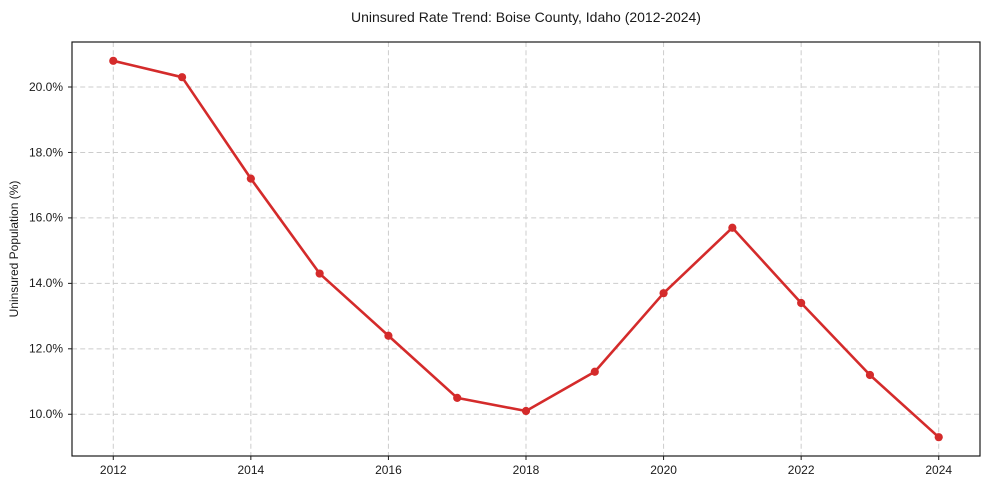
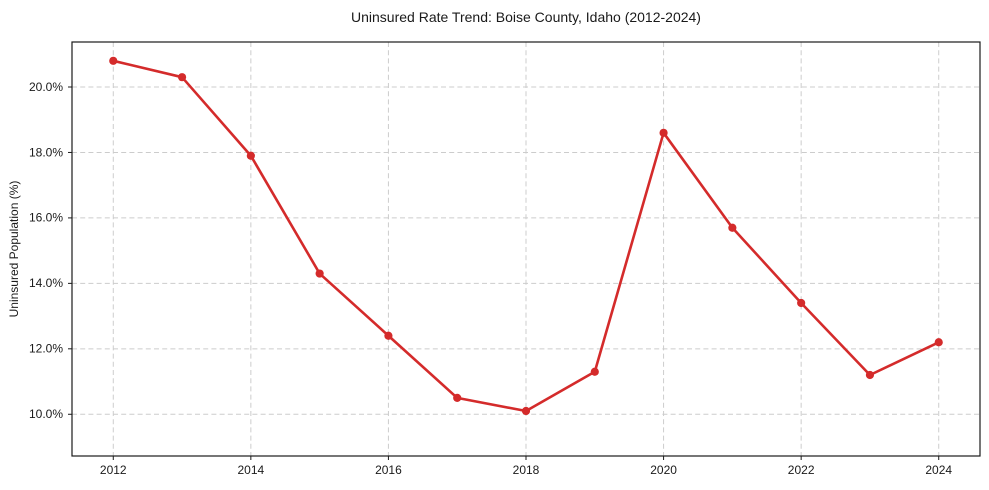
2014: 17.2% -> 17.9%
2020: 13.7% -> 18.6%
2024: 9.3% -> 12.2%
